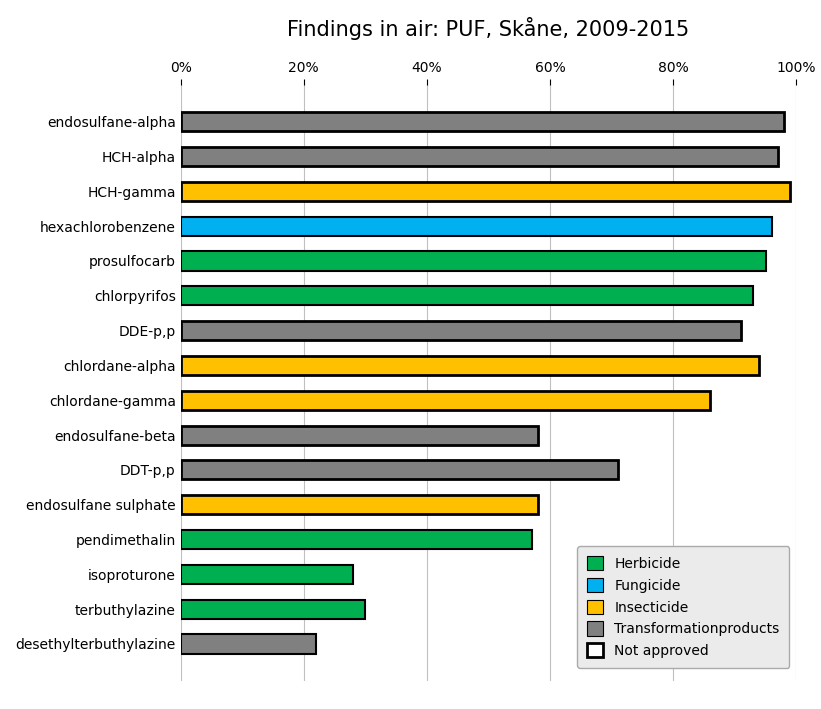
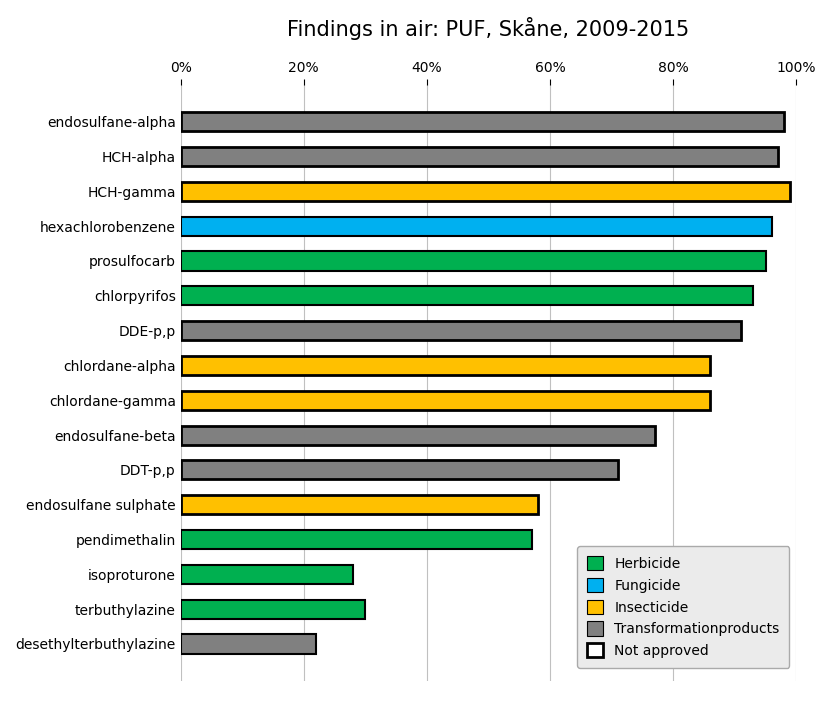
chlordane-alpha: 94% -> 86%
endosulfane-beta: 58% -> 77%
